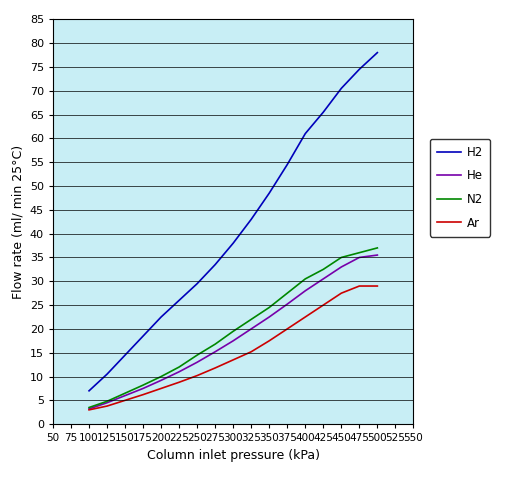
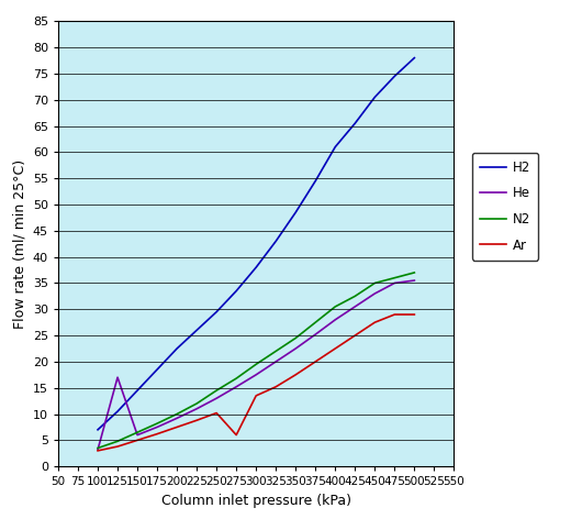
He/125: 4.5 -> 17.0
Ar/275: 11.8 -> 6.0
